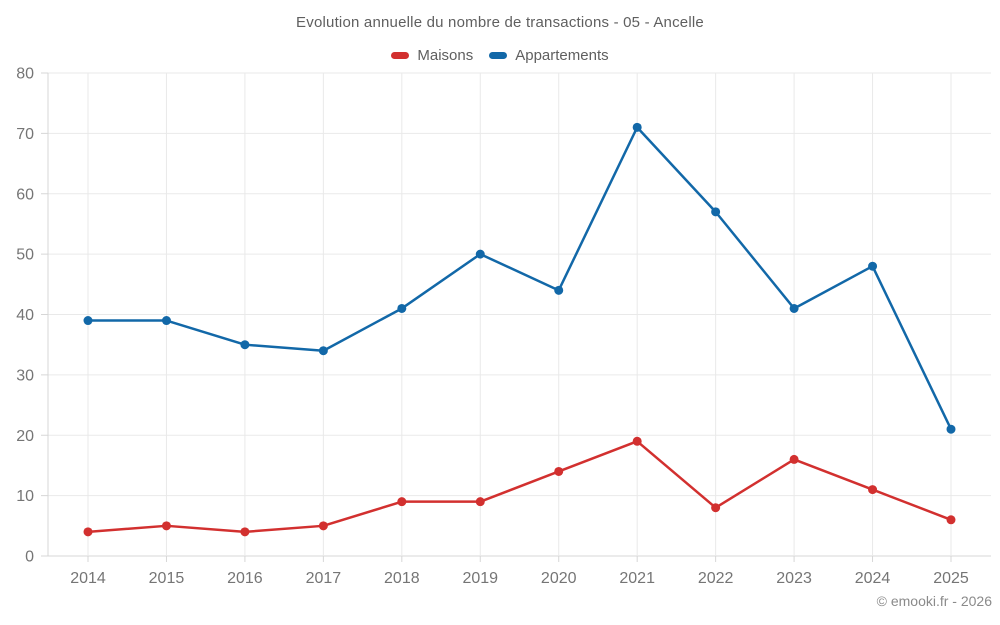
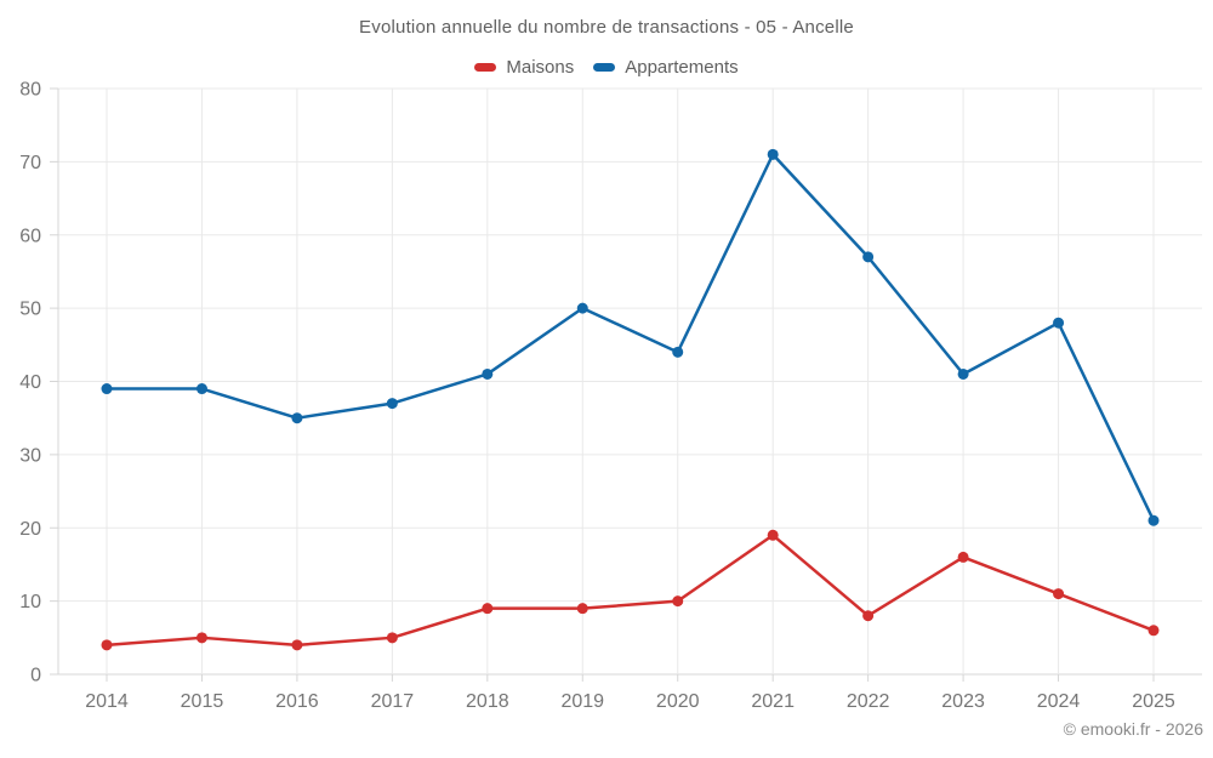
Appartements/2017: 34 -> 37
Maisons/2020: 14 -> 10
